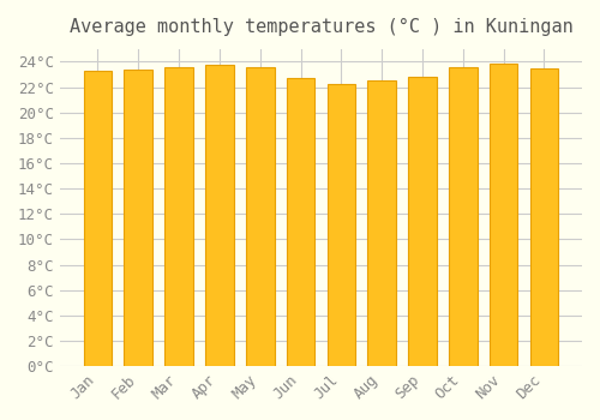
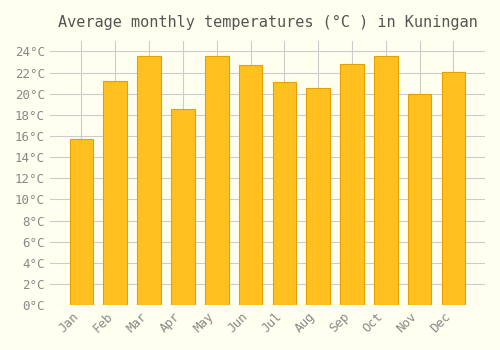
Jan: 23.3°C -> 15.7°C
Feb: 23.4°C -> 21.2°C
Apr: 23.8°C -> 18.6°C
Jul: 22.2°C -> 21.1°C
Aug: 22.5°C -> 20.5°C
Nov: 23.9°C -> 20.0°C
Dec: 23.5°C -> 22.1°C
